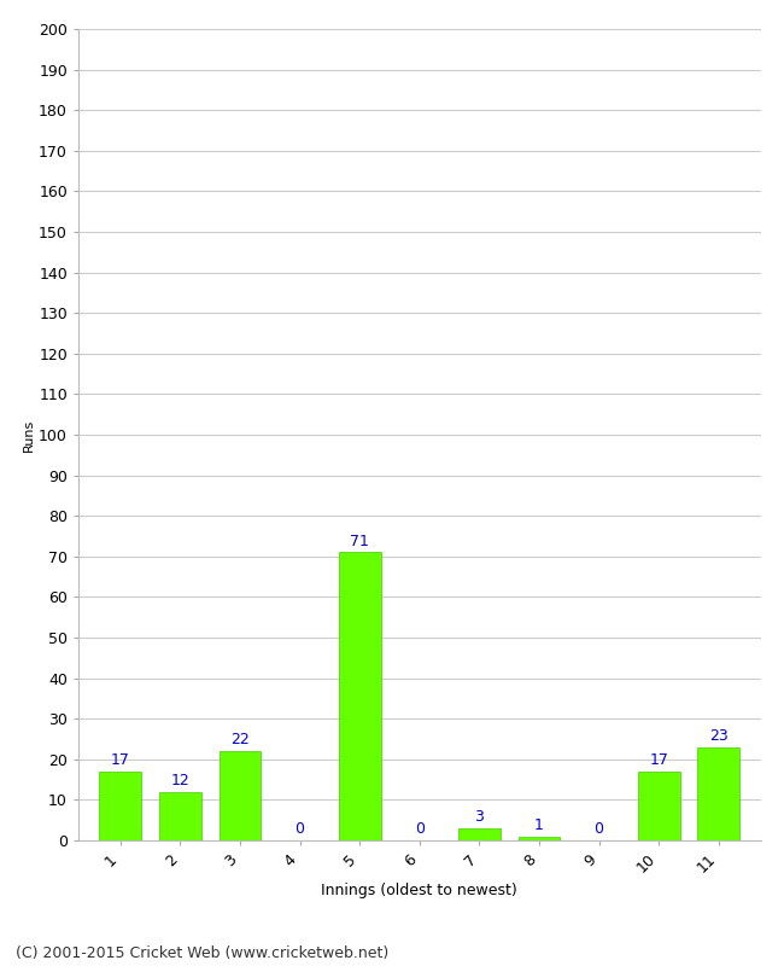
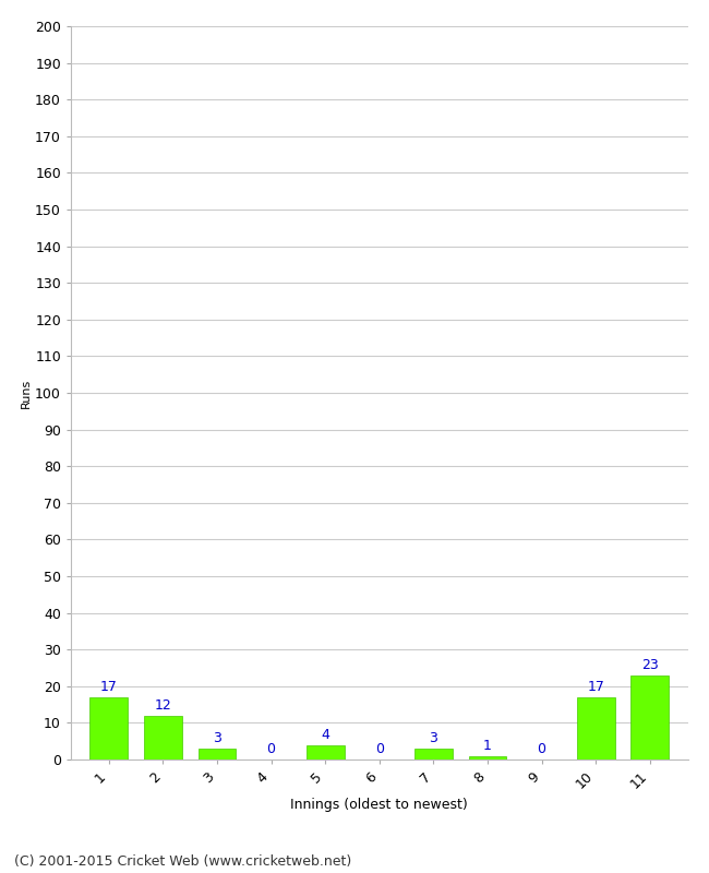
3: 22 -> 3
5: 71 -> 4
